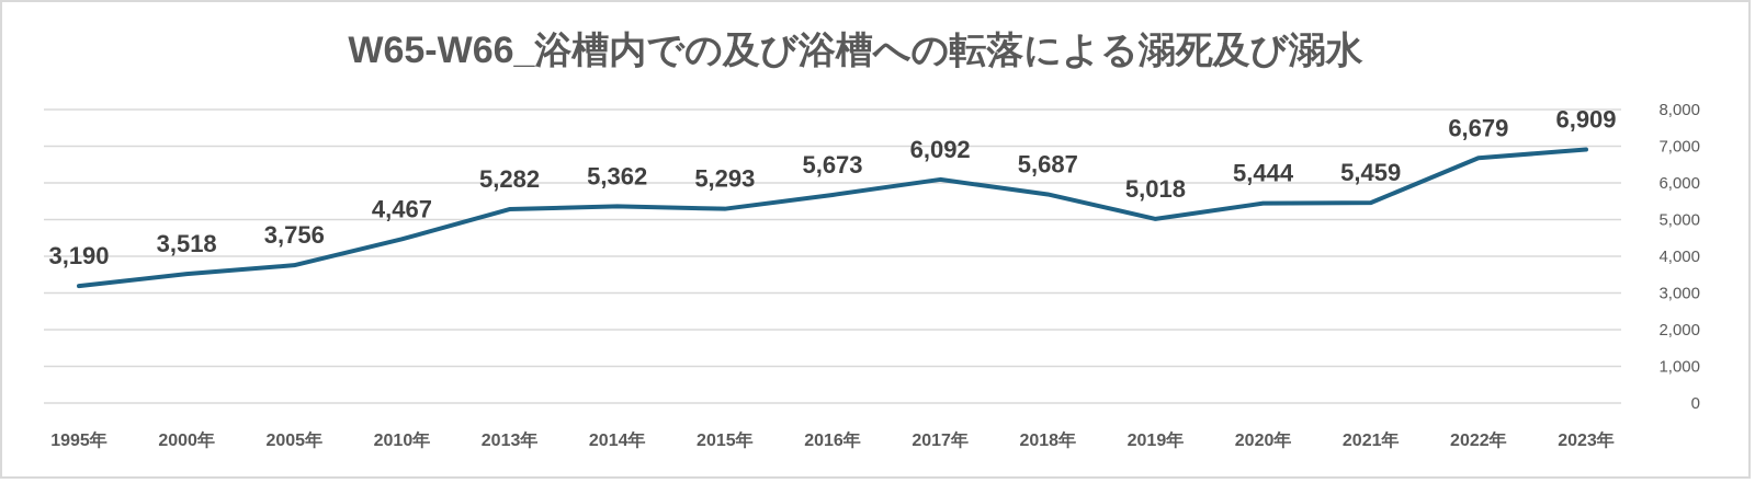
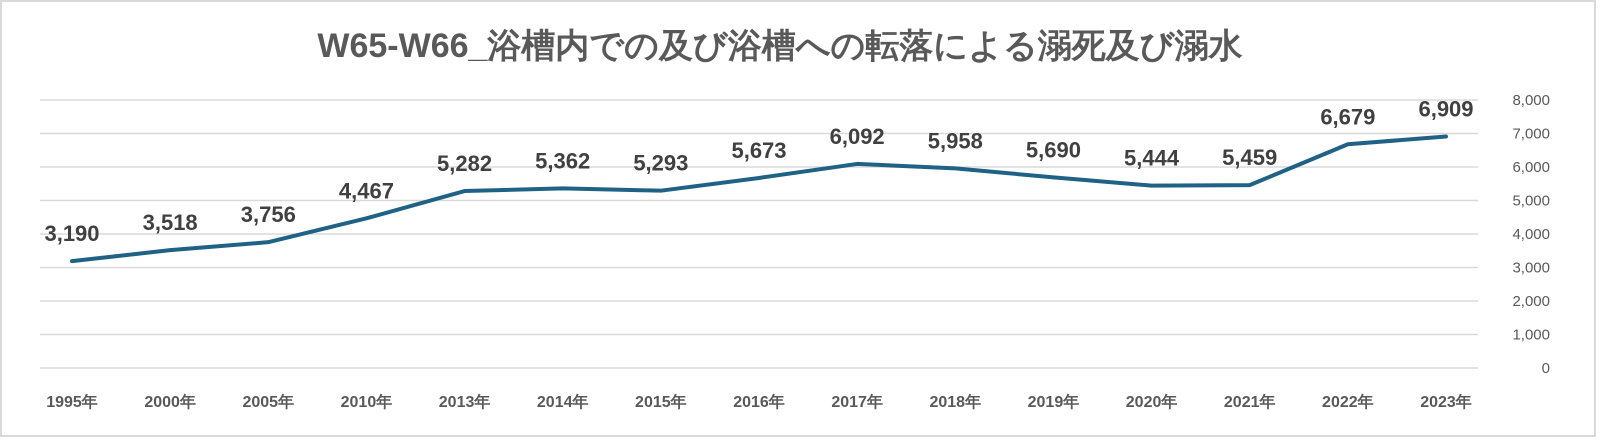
2018年: 5,687 -> 5,958
2019年: 5,018 -> 5,690
